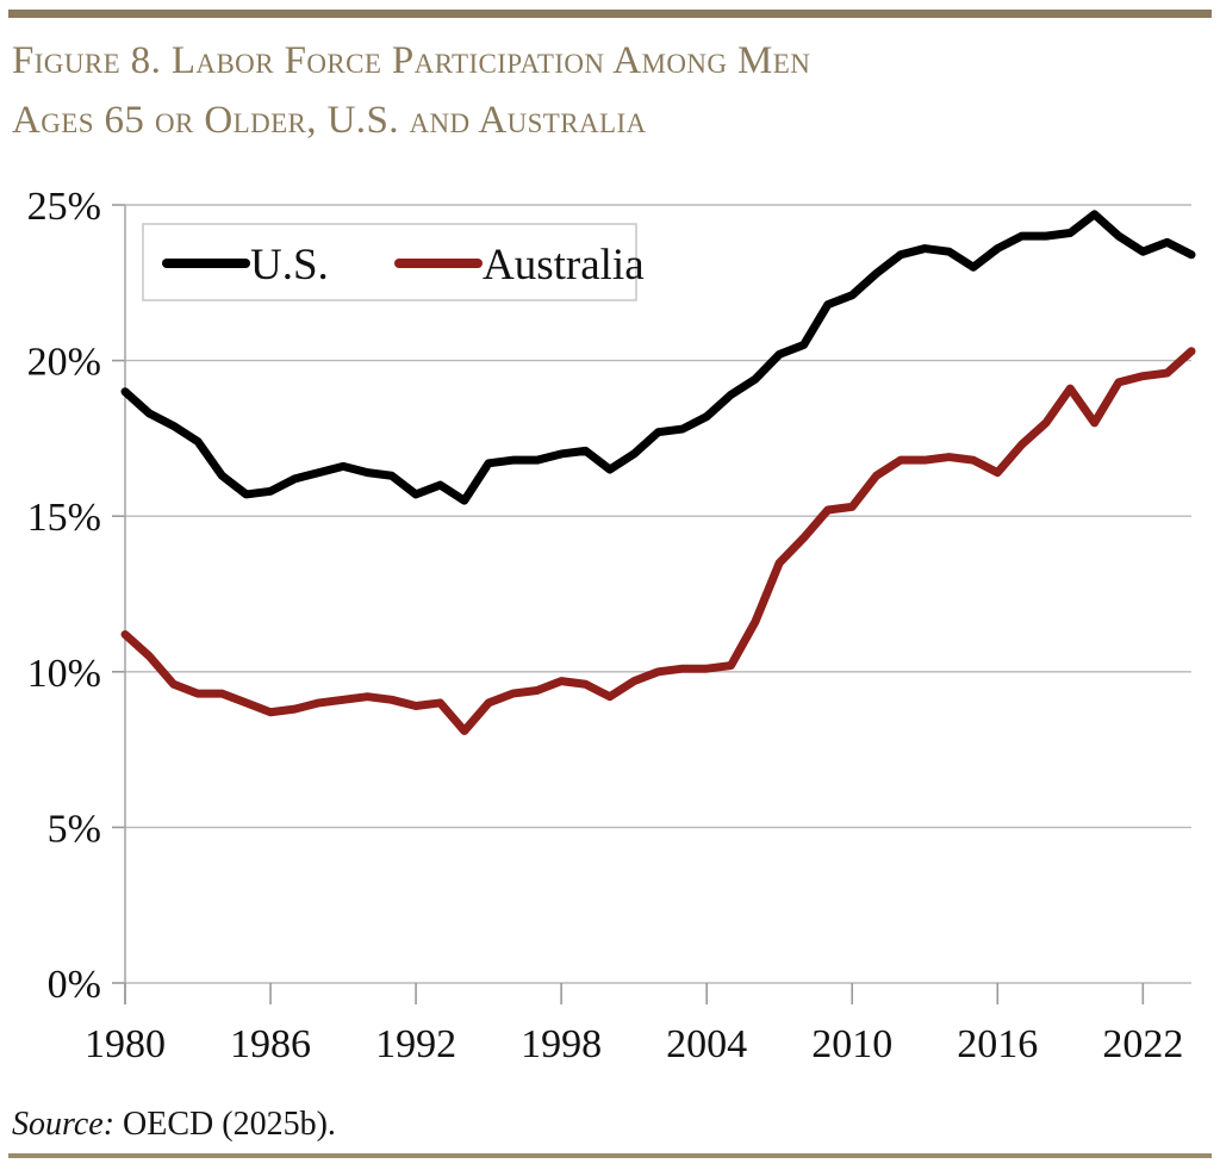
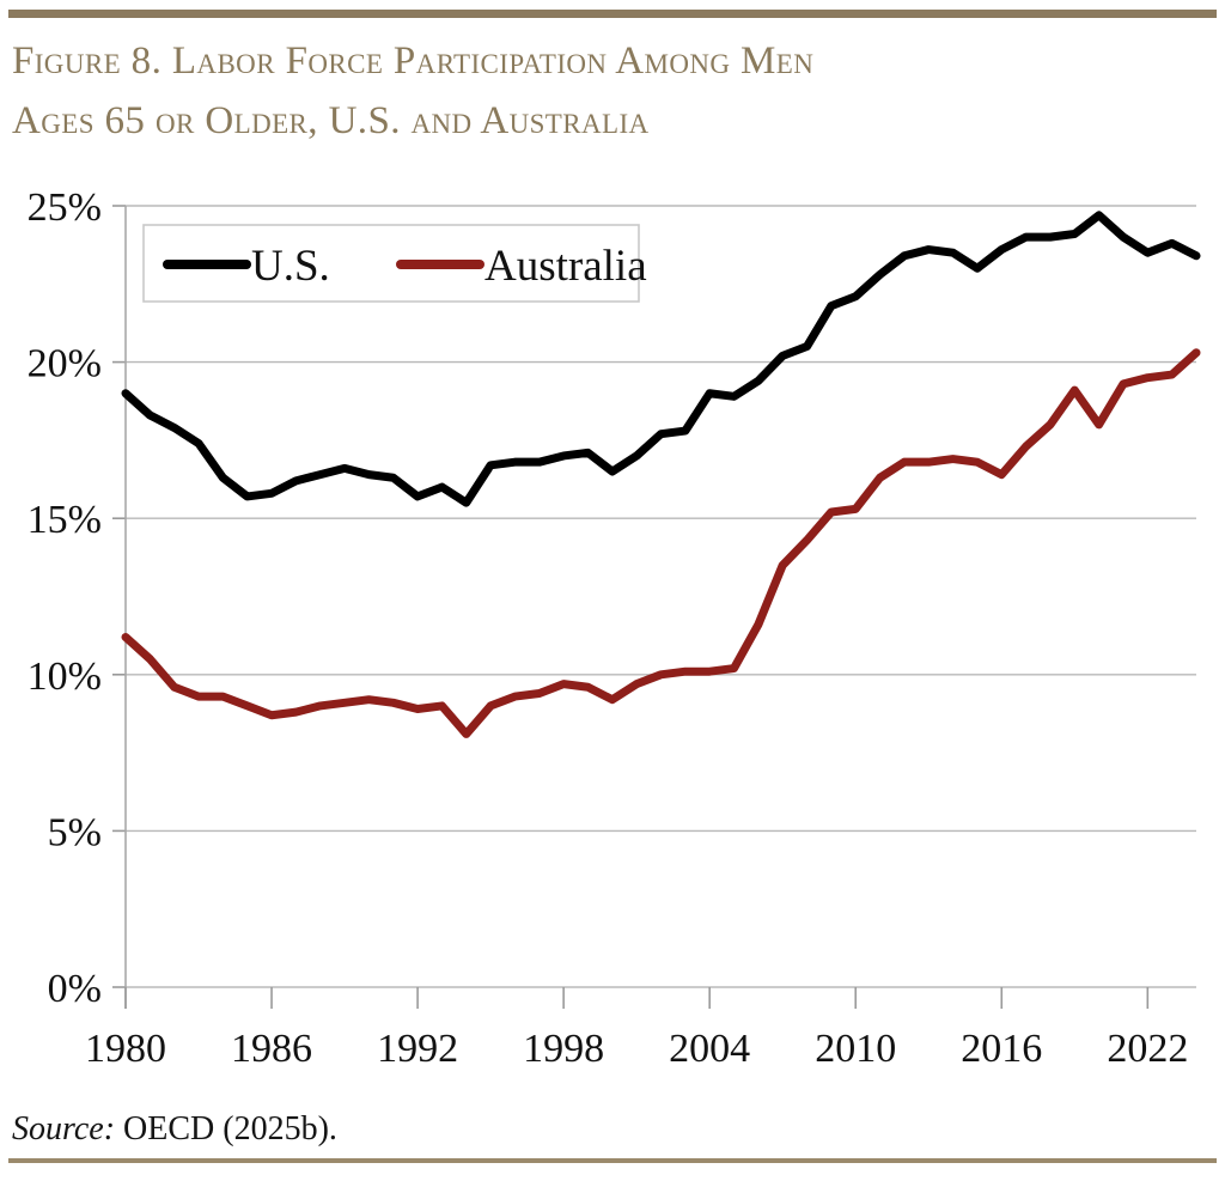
U.S./2004: 18.2% -> 19.0%
